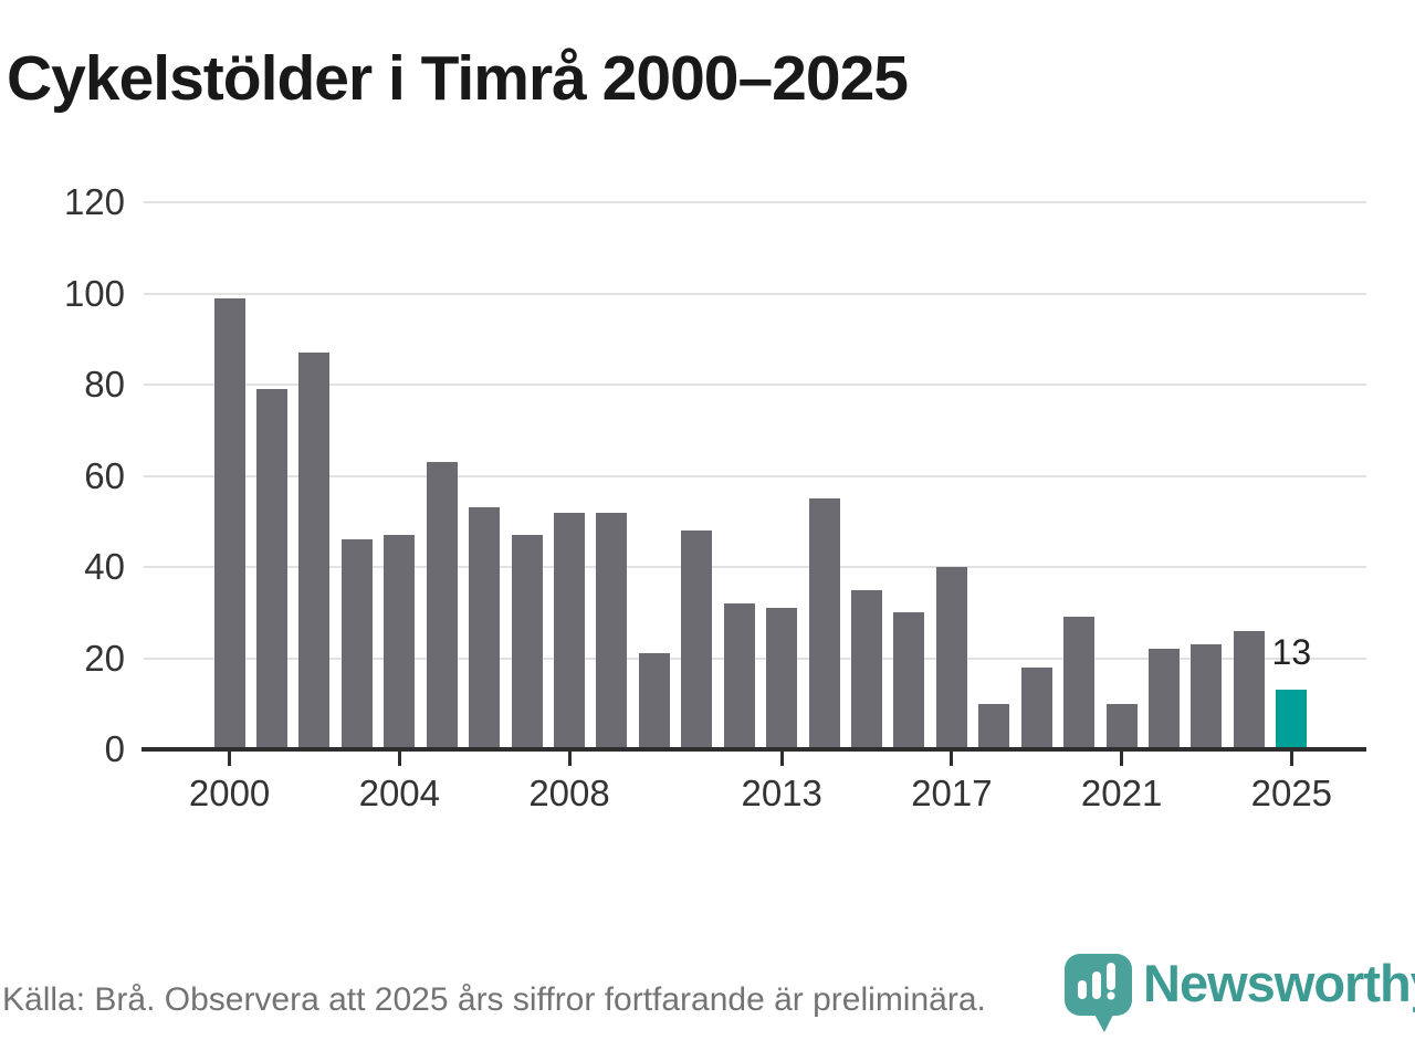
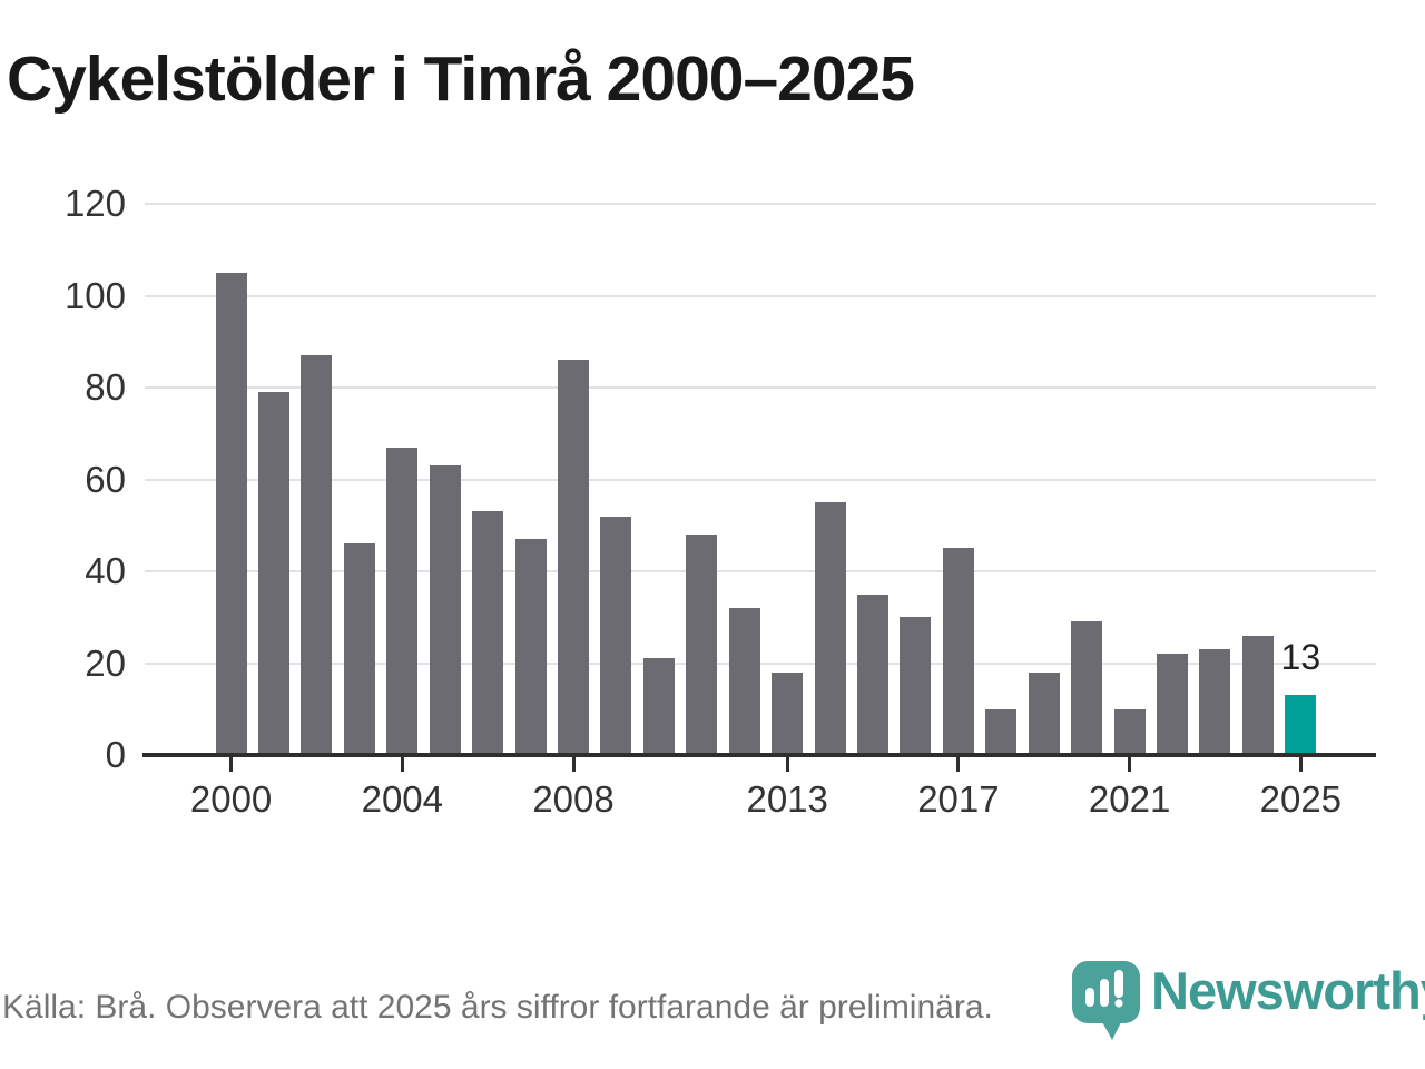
2000: 99 -> 105
2004: 47 -> 67
2008: 52 -> 86
2013: 31 -> 18
2017: 40 -> 45
